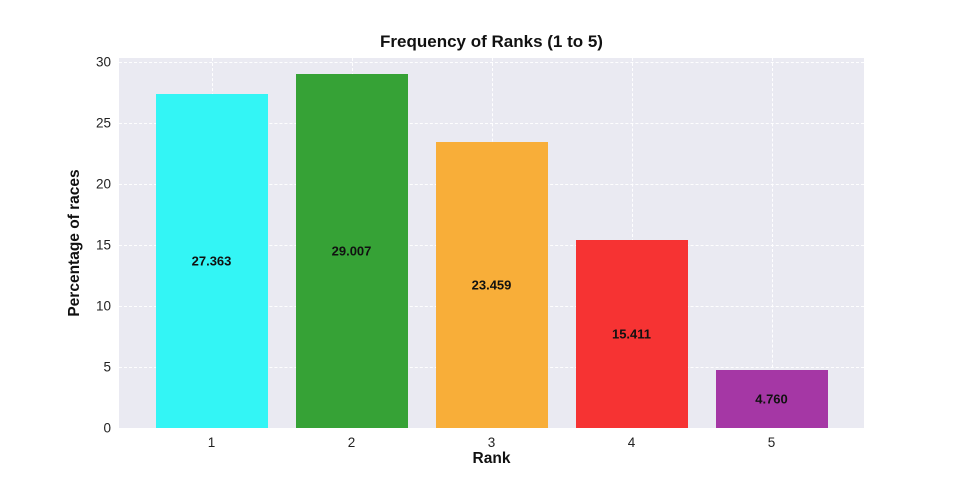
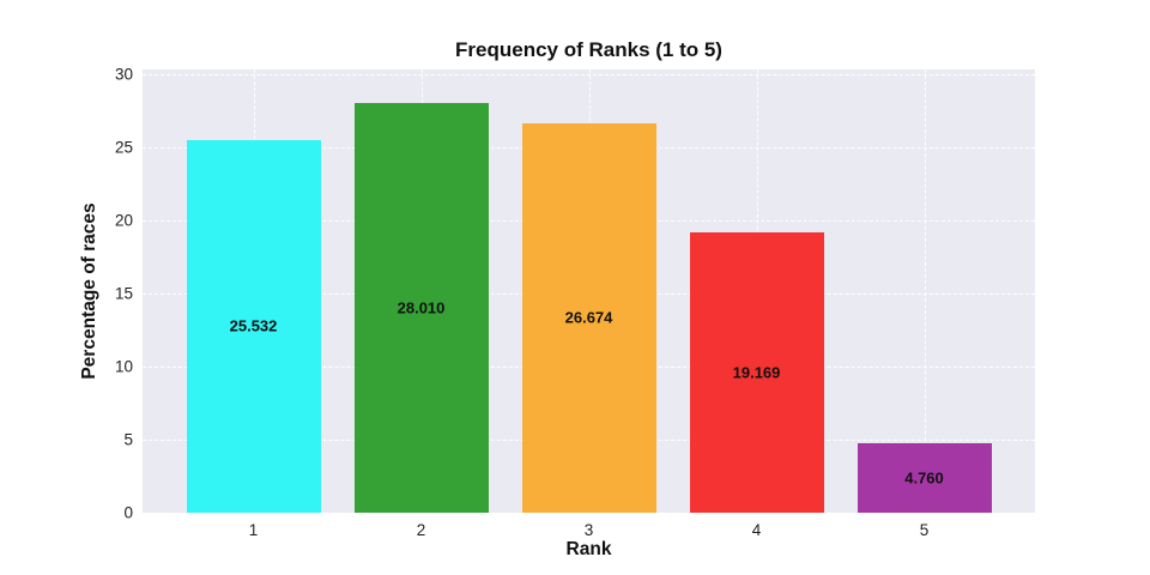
1: 27.363 -> 25.532
2: 29.007 -> 28.010
3: 23.459 -> 26.674
4: 15.411 -> 19.169
